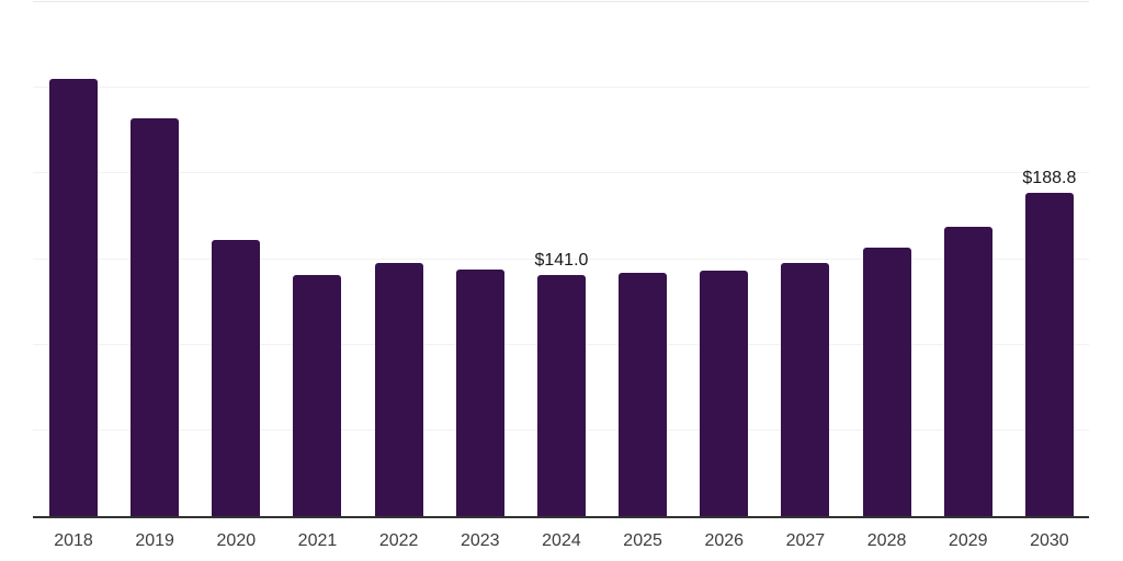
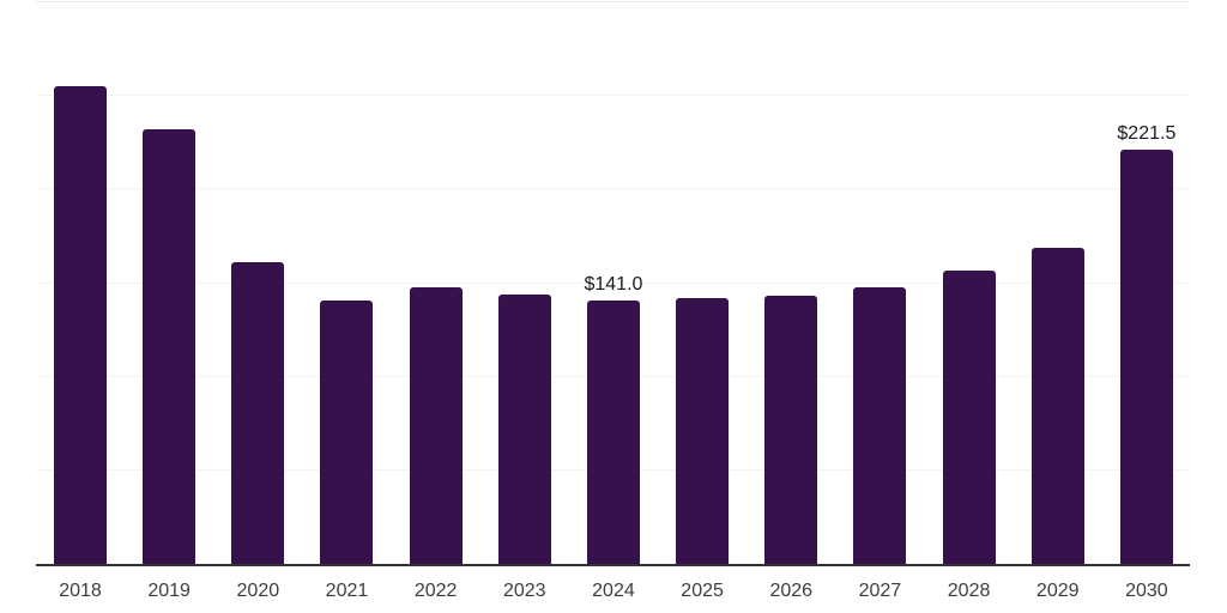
2030: $188.8 -> $221.5
